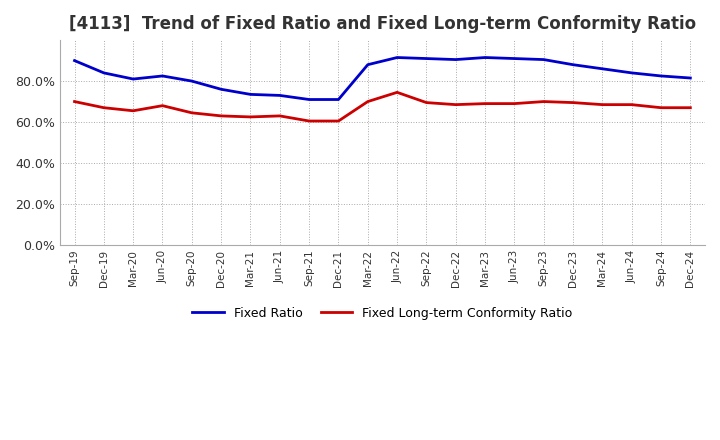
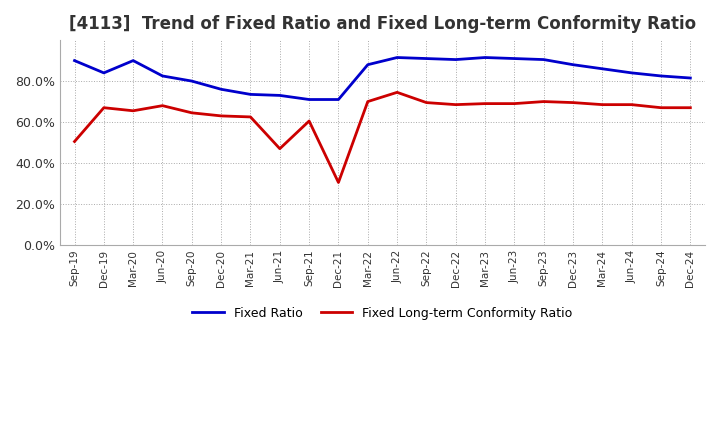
Fixed Long-term Conformity Ratio/Sep-19: 70.0% -> 50.5%
Fixed Ratio/Mar-20: 81.0% -> 90.0%
Fixed Long-term Conformity Ratio/Jun-21: 63.0% -> 47.0%
Fixed Long-term Conformity Ratio/Dec-21: 60.5% -> 30.5%
